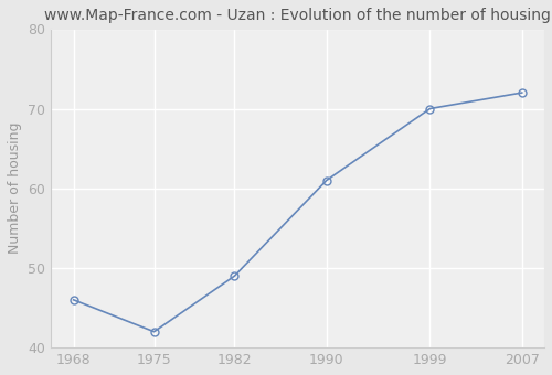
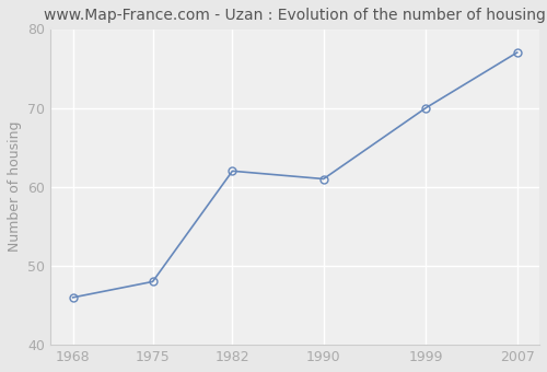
1975: 42 -> 48
1982: 49 -> 62
2007: 72 -> 77
